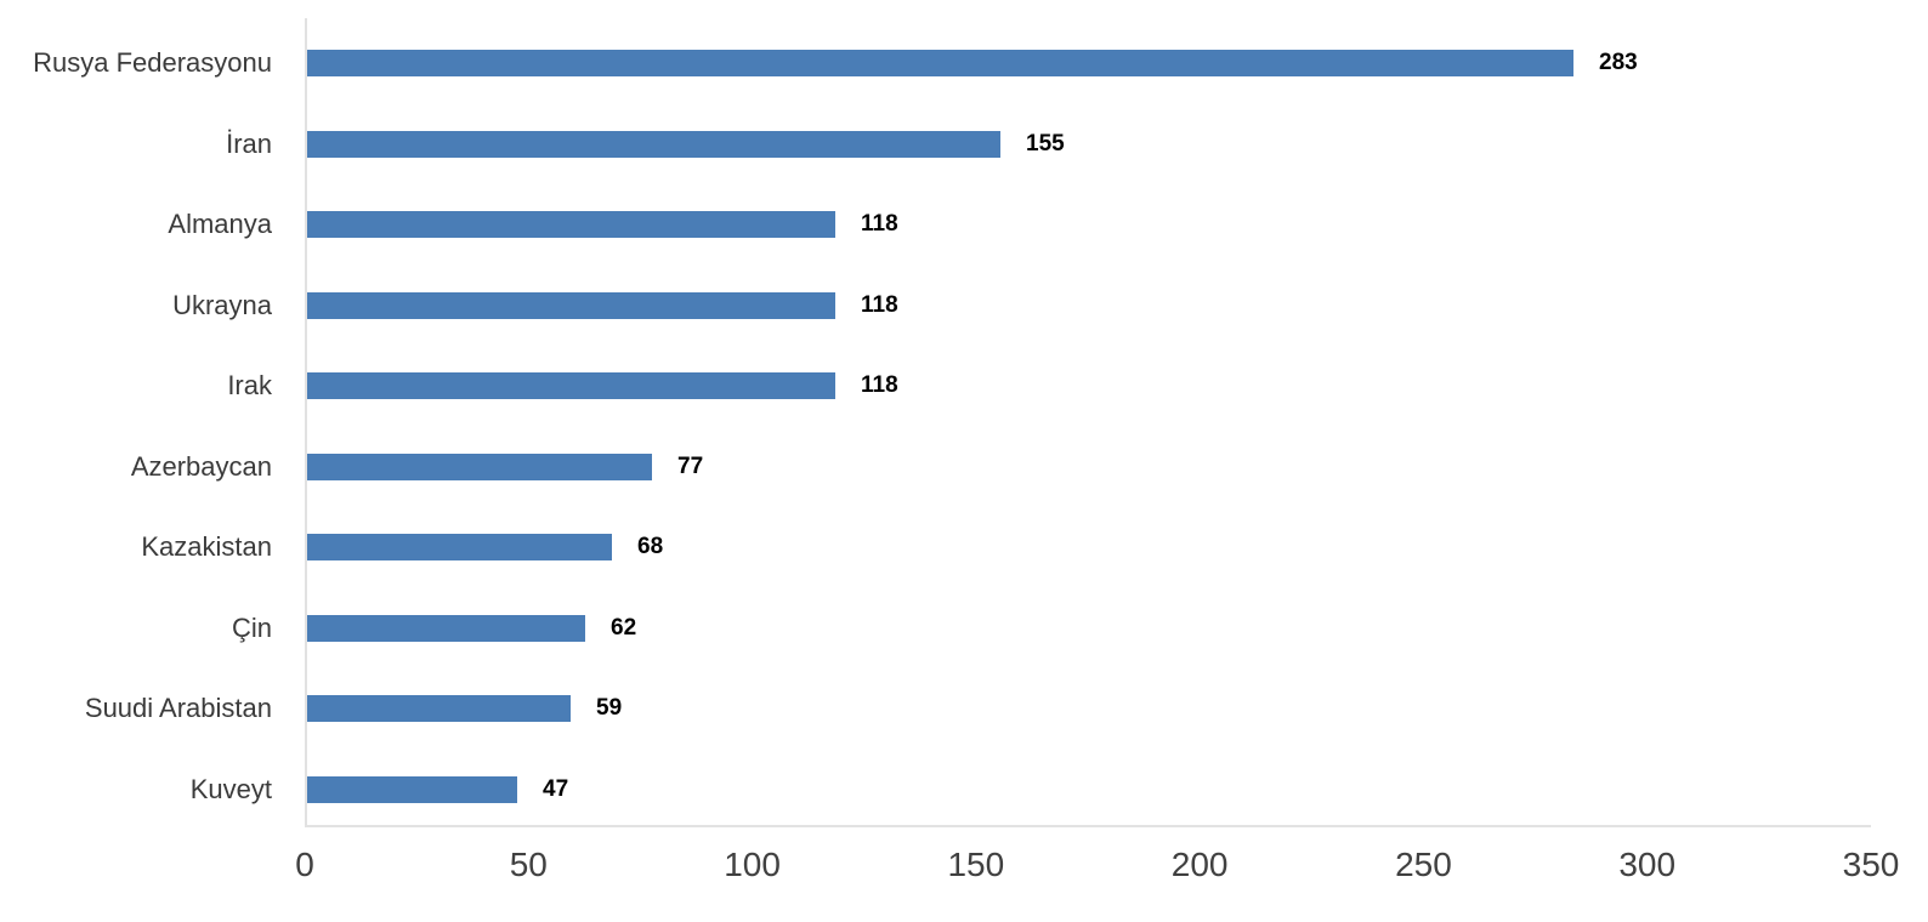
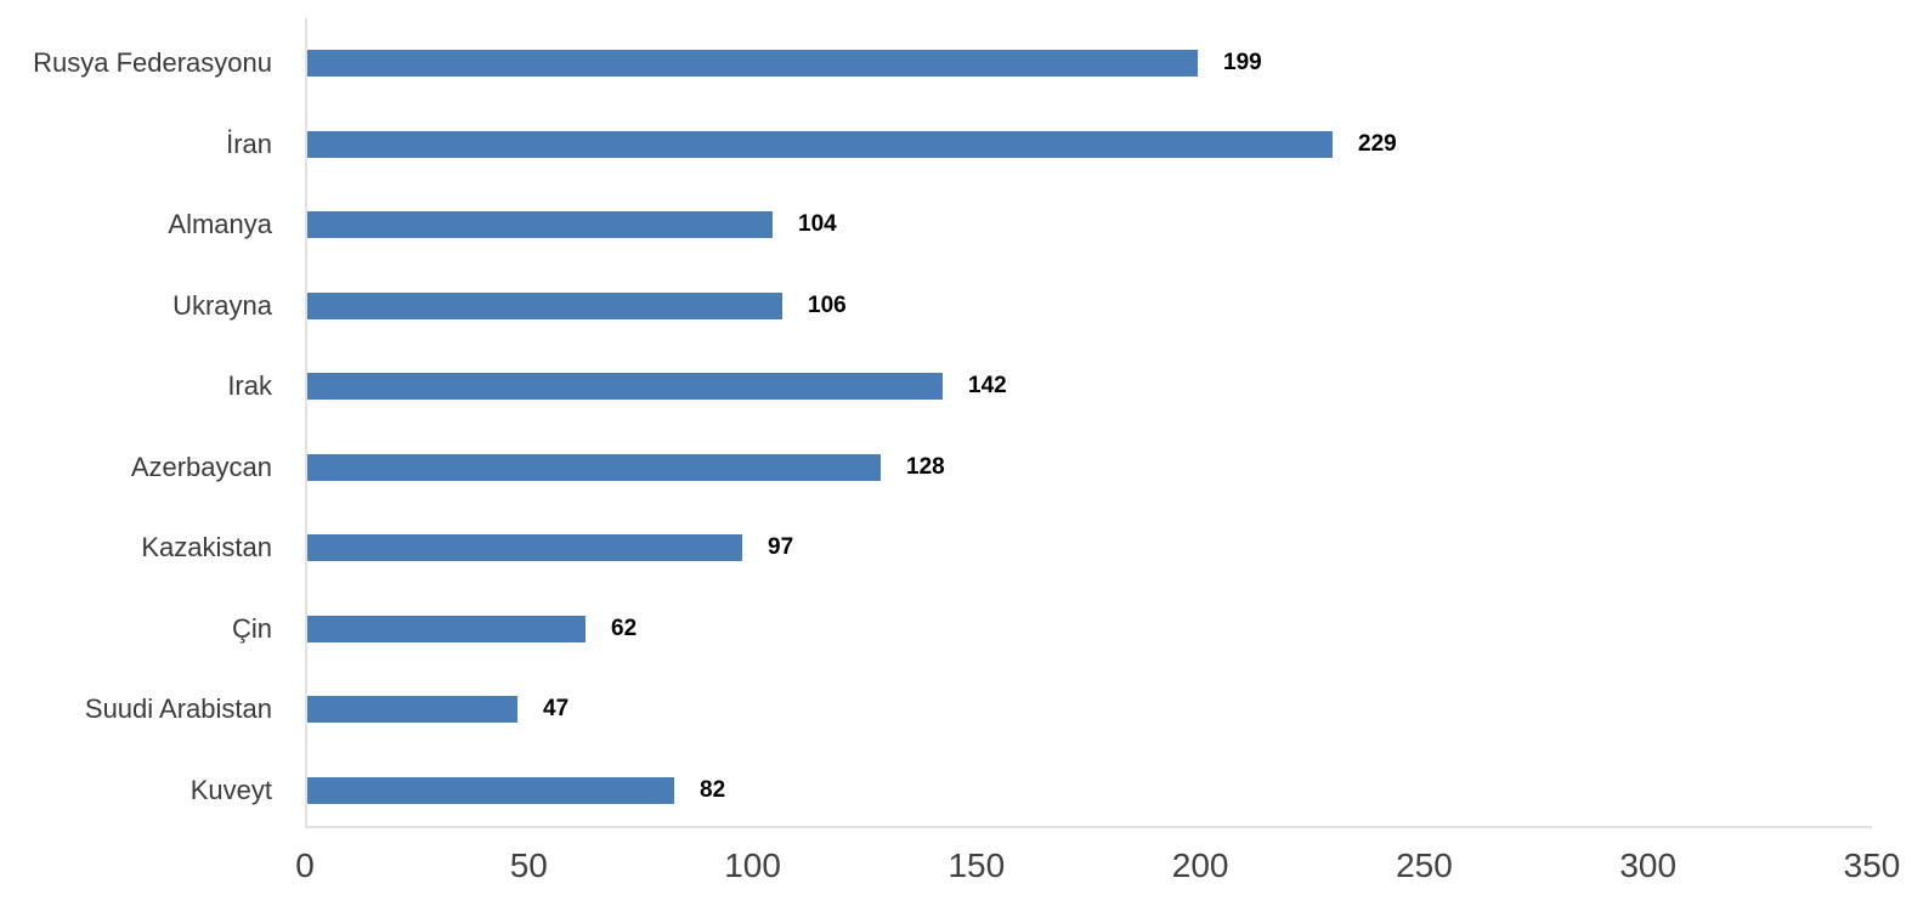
Rusya Federasyonu: 283 -> 199
İran: 155 -> 229
Almanya: 118 -> 104
Ukrayna: 118 -> 106
Irak: 118 -> 142
Azerbaycan: 77 -> 128
Kazakistan: 68 -> 97
Suudi Arabistan: 59 -> 47
Kuveyt: 47 -> 82
